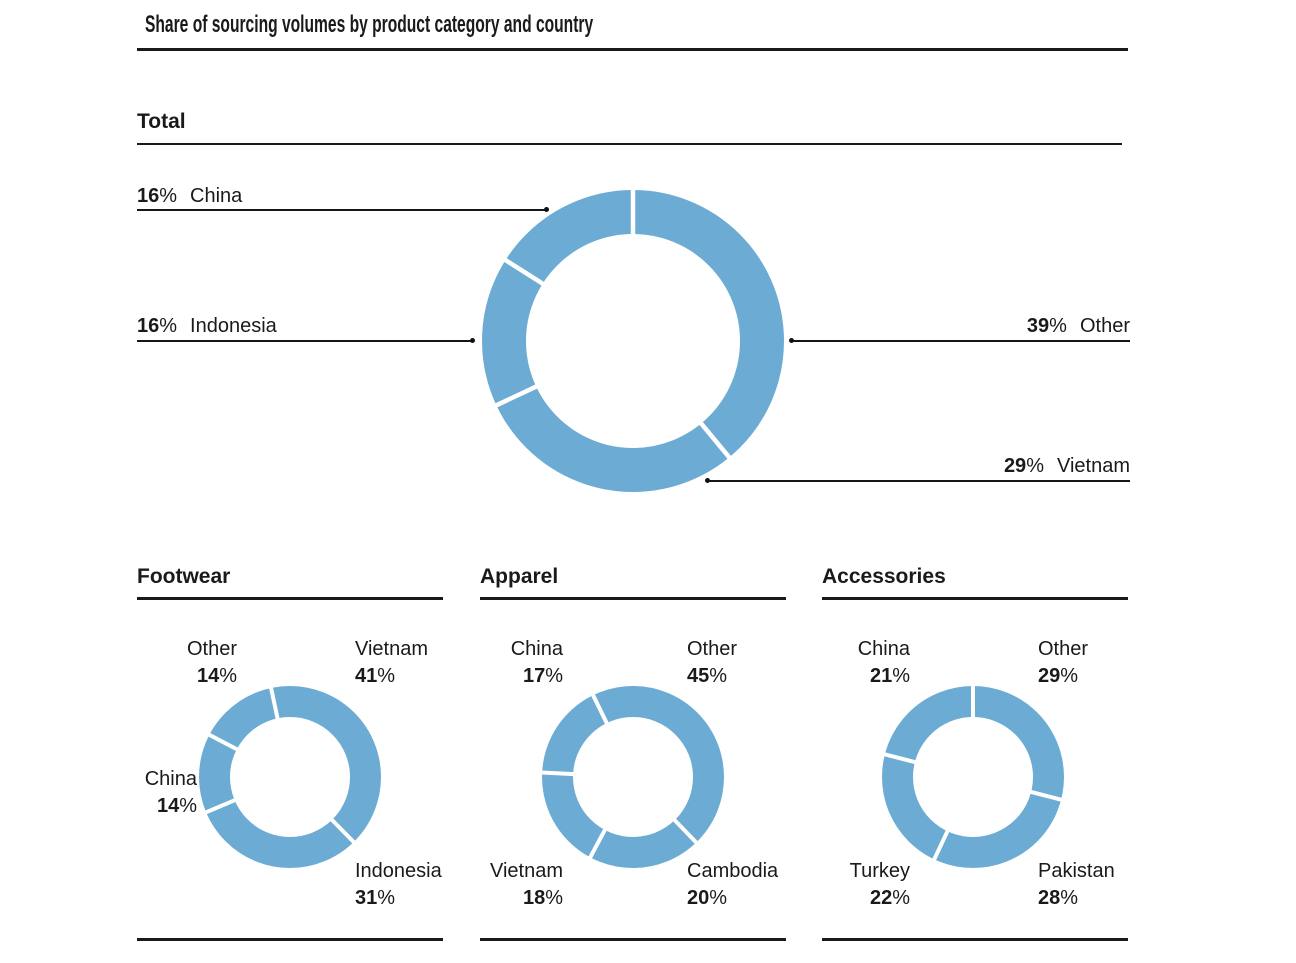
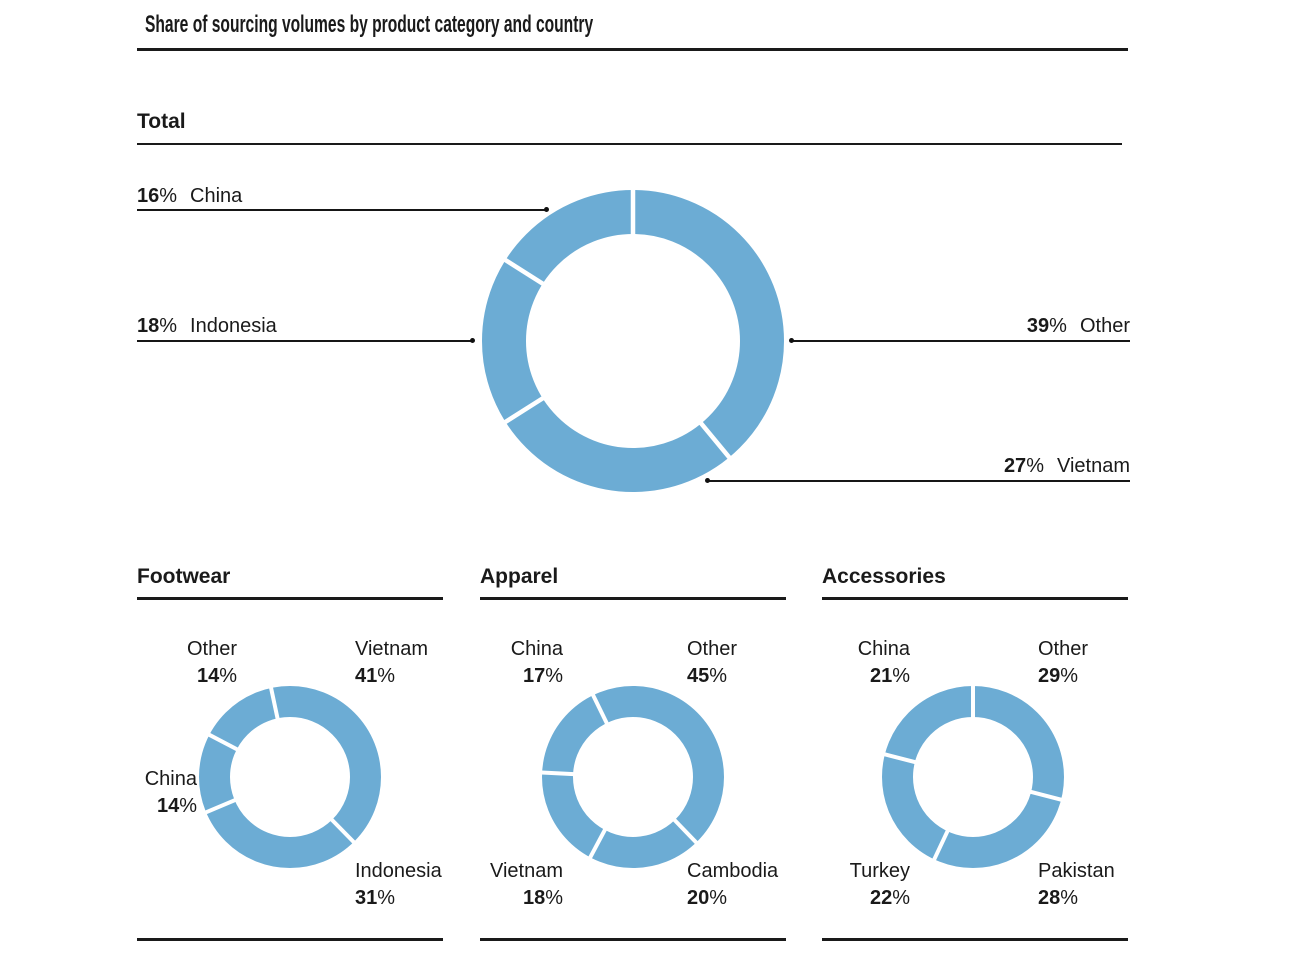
Total/Vietnam: 29 -> 27
Total/Indonesia: 16 -> 18
